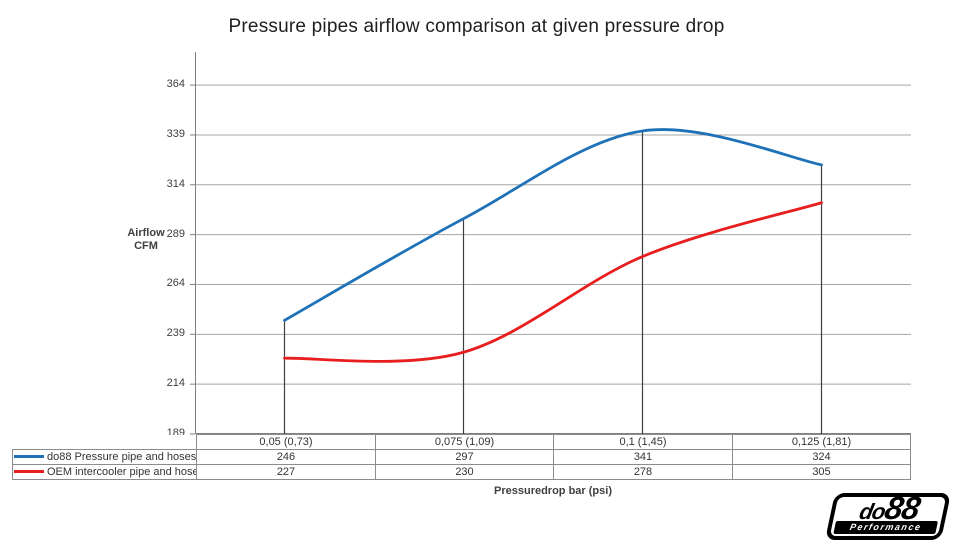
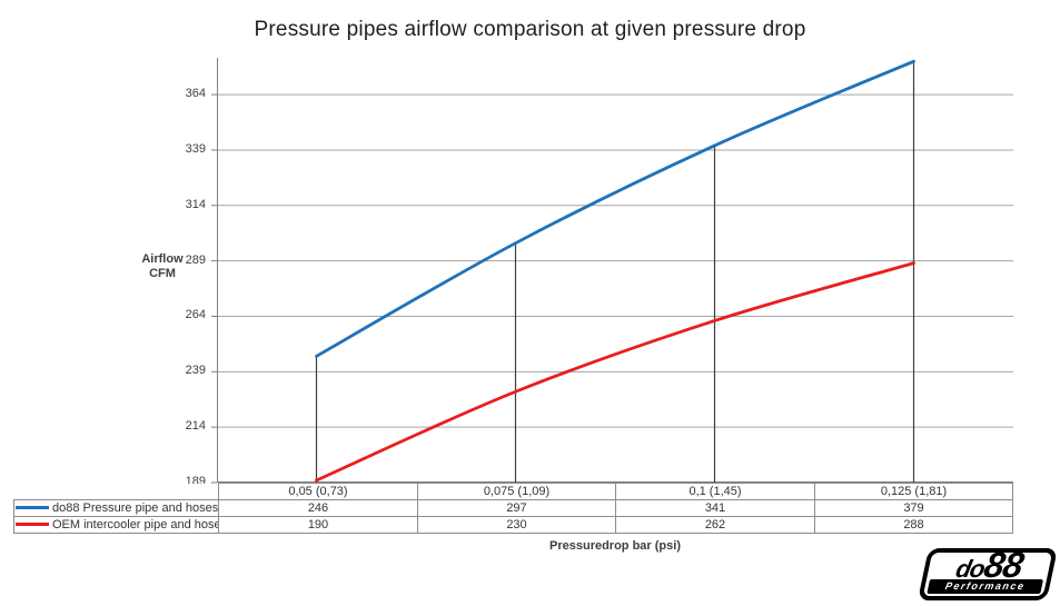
OEM intercooler pipe and hoses/0,05 (0,73): 227 -> 190
OEM intercooler pipe and hoses/0,1 (1,45): 278 -> 262
do88 Pressure pipe and hoses (PP-03)/0,125 (1,81): 324 -> 379
OEM intercooler pipe and hoses/0,125 (1,81): 305 -> 288
